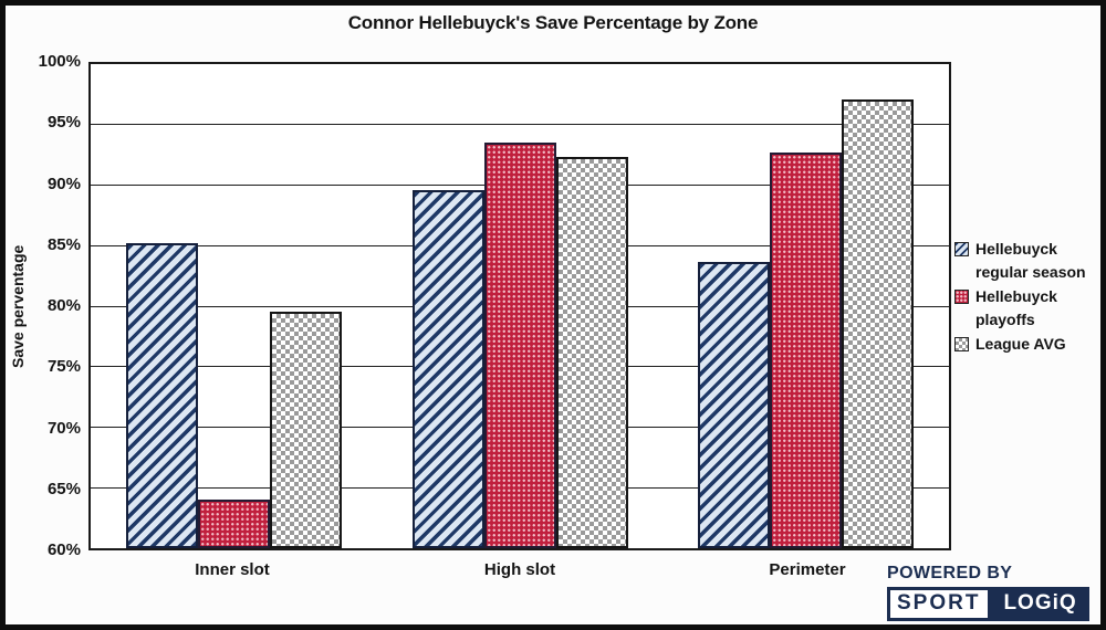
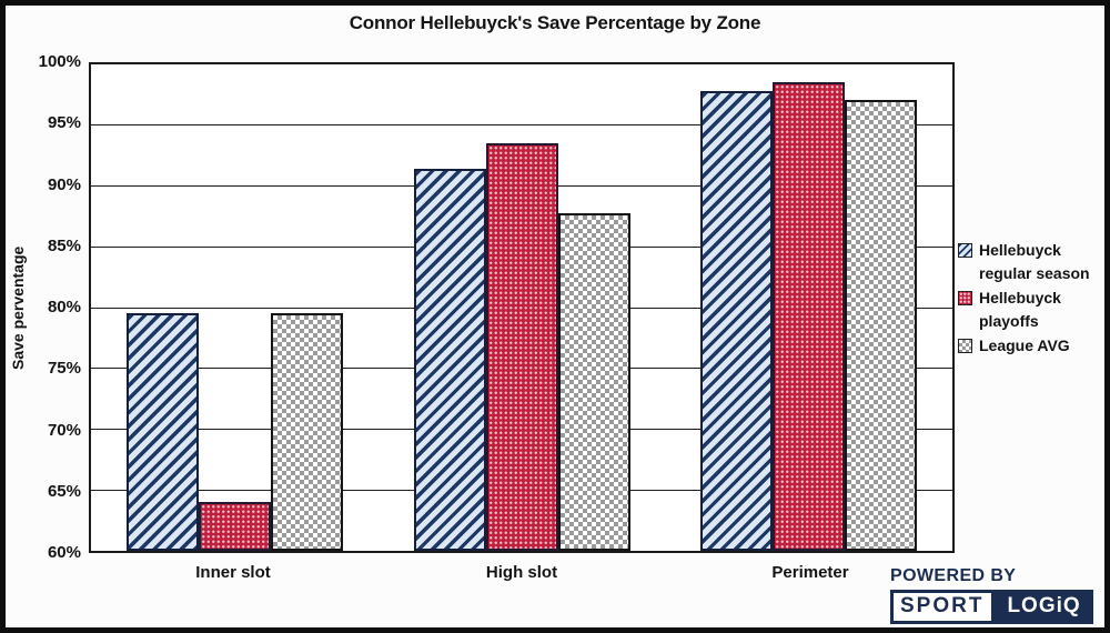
Hellebuyck regular season/Inner slot: 85.2% -> 79.5%
Hellebuyck regular season/High slot: 89.6% -> 91.4%
League AVG/High slot: 92.3% -> 87.8%
Hellebuyck regular season/Perimeter: 83.7% -> 97.8%
Hellebuyck playoffs/Perimeter: 92.7% -> 98.5%
